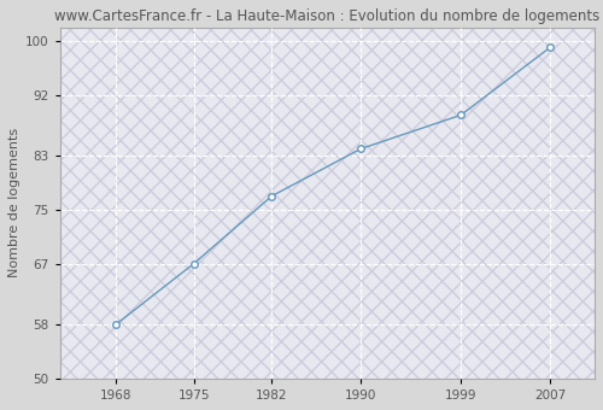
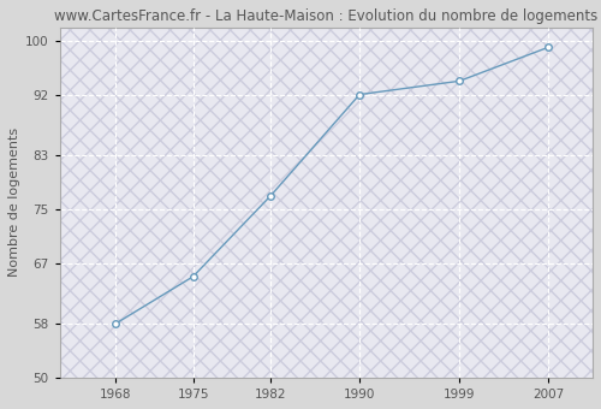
1975: 67 -> 65
1990: 84 -> 92
1999: 89 -> 94
